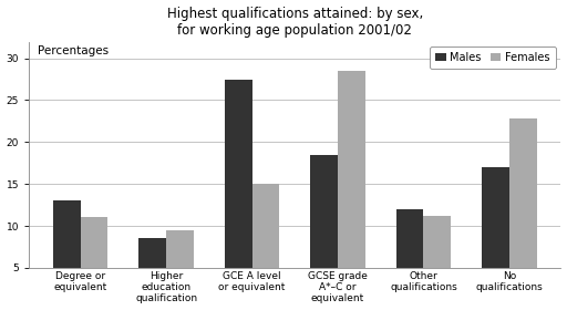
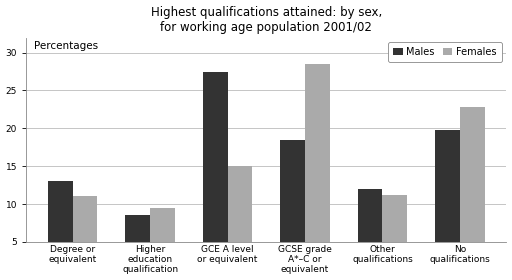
Males/No qualifications: 17.0 -> 19.8
